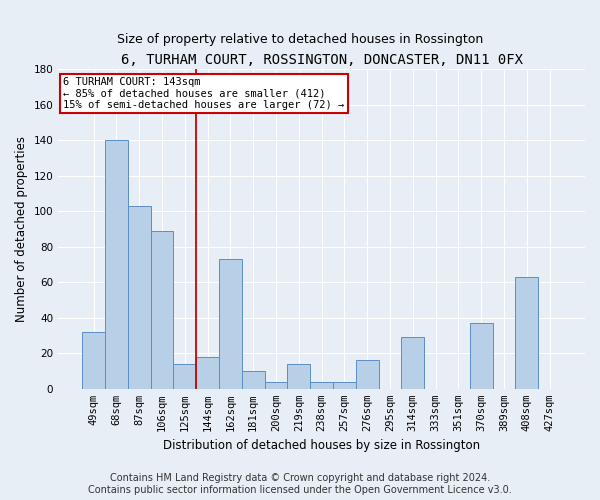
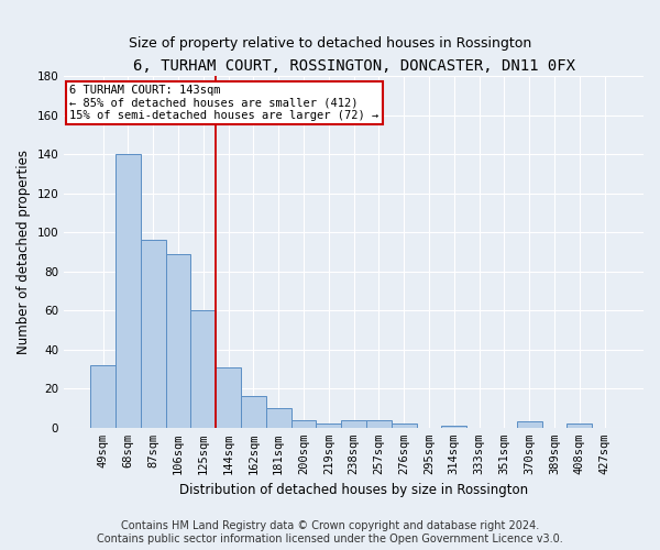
87sqm: 103 -> 96
125sqm: 14 -> 60
144sqm: 18 -> 31
162sqm: 73 -> 16
219sqm: 14 -> 2
276sqm: 16 -> 2
314sqm: 29 -> 1
370sqm: 37 -> 3
408sqm: 63 -> 2
